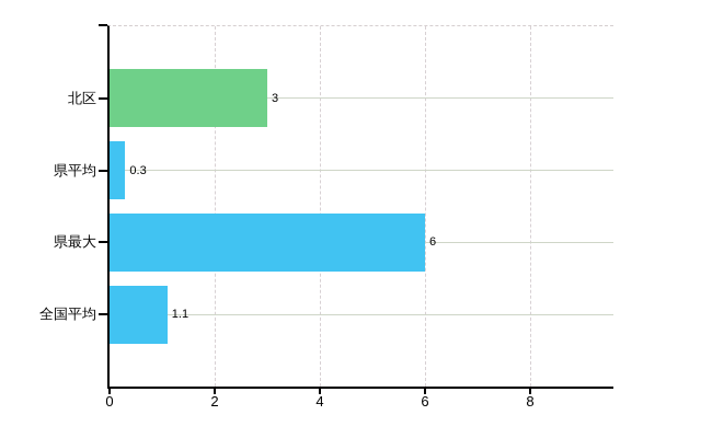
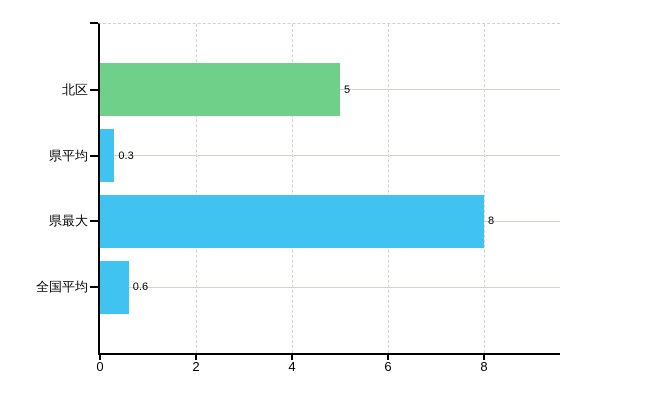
北区: 3 -> 5
県最大: 6 -> 8
全国平均: 1.1 -> 0.6
